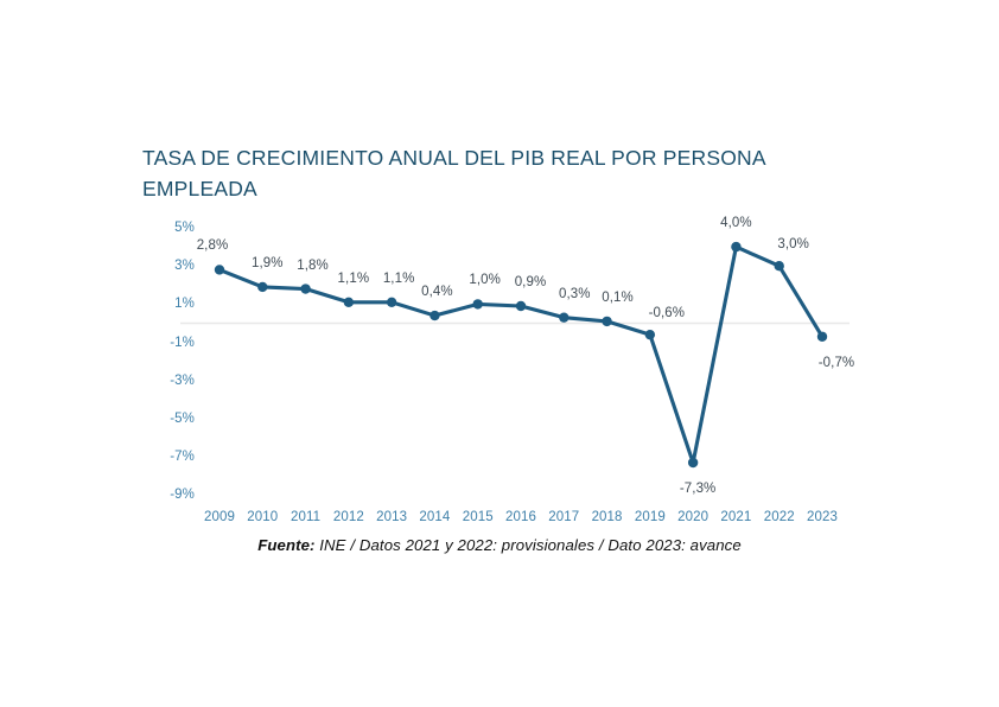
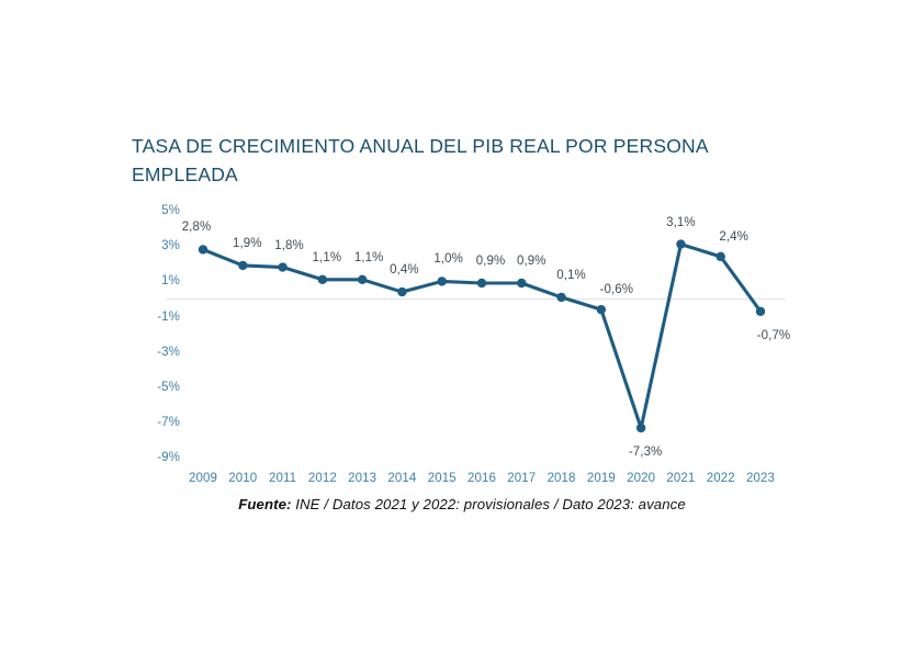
2017: 0,3% -> 0,9%
2021: 4,0% -> 3,1%
2022: 3,0% -> 2,4%
